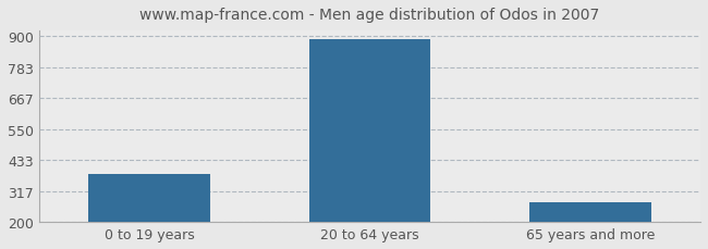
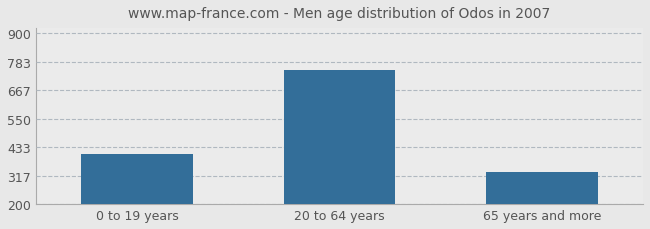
0 to 19 years: 382 -> 405
20 to 64 years: 889 -> 750
65 years and more: 273 -> 330
